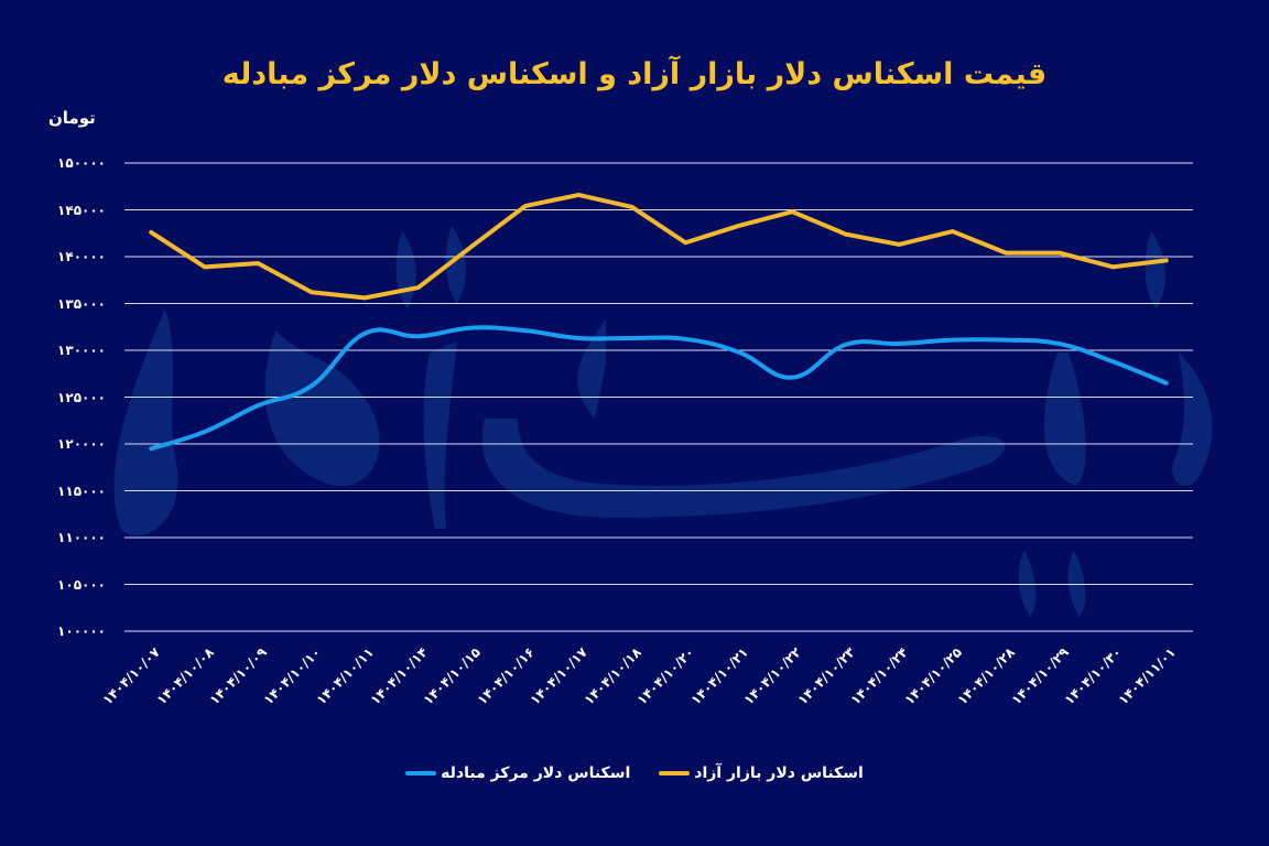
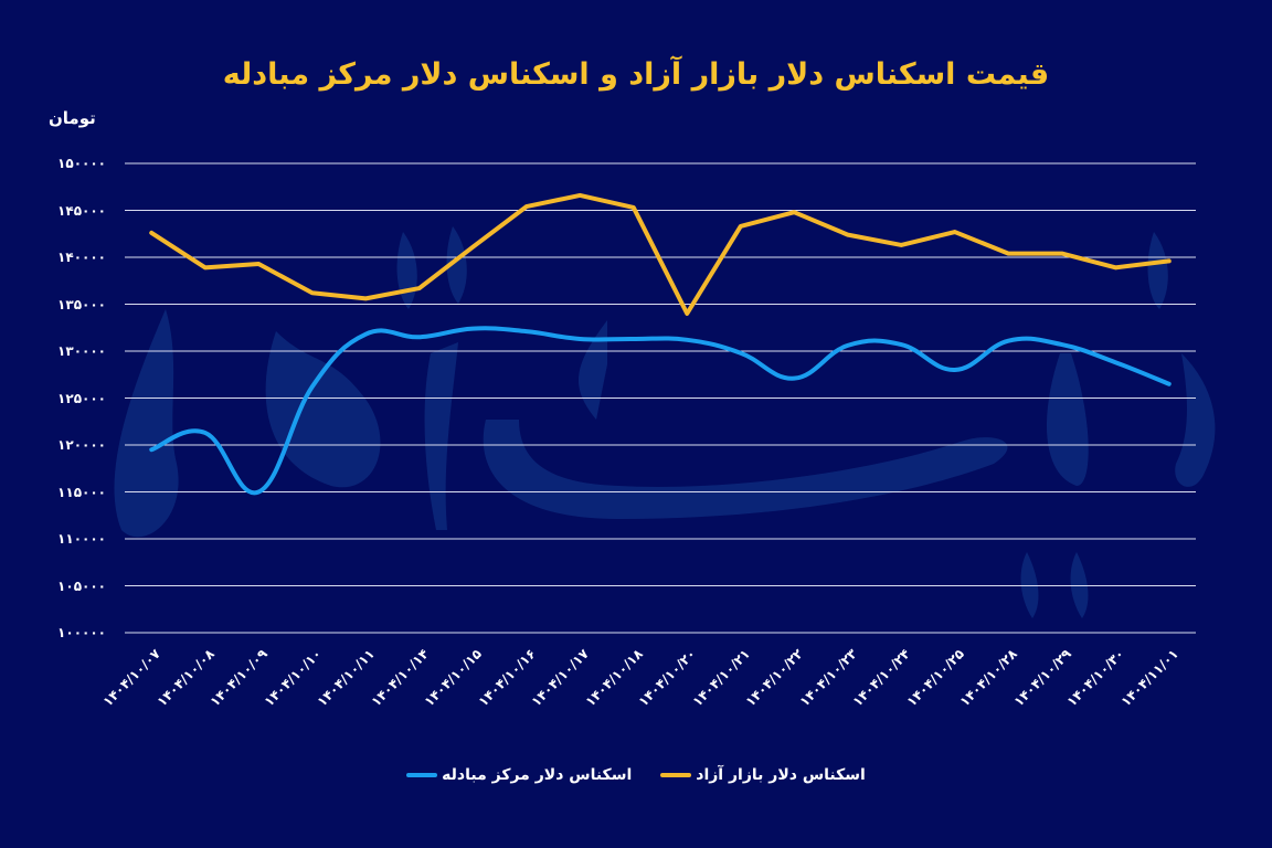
اسکناس دلار مرکز مبادله/۱۴۰۴/۱۰/۰۹: 124000 -> 115000
اسکناس دلار بازار آزاد/۱۴۰۴/۱۰/۲۰: 142000 -> 134000
اسکناس دلار مرکز مبادله/۱۴۰۴/۱۰/۲۵: 131000 -> 128000
